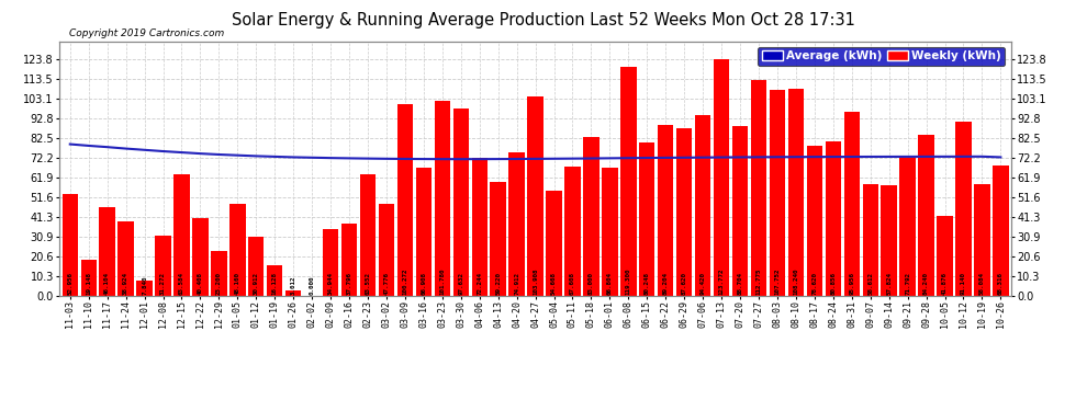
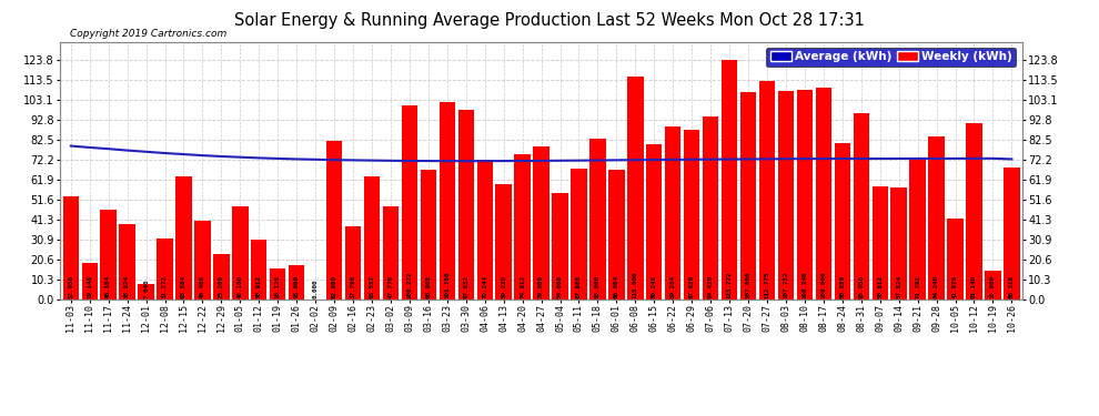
Weekly (kWh)/01-26: 3 -> 18
Weekly (kWh)/02-09: 35 -> 82
Weekly (kWh)/04-27: 104 -> 79
Weekly (kWh)/06-08: 119 -> 115
Weekly (kWh)/07-20: 89 -> 107
Weekly (kWh)/08-17: 79 -> 109
Weekly (kWh)/10-19: 58 -> 15
